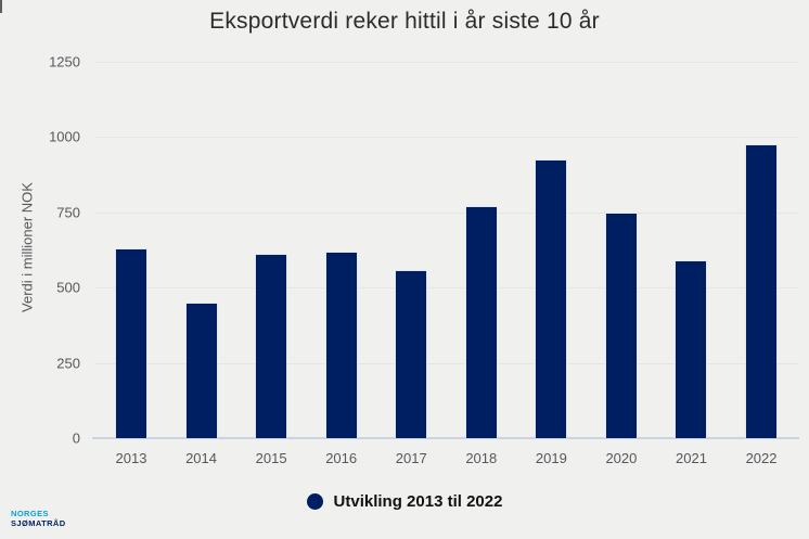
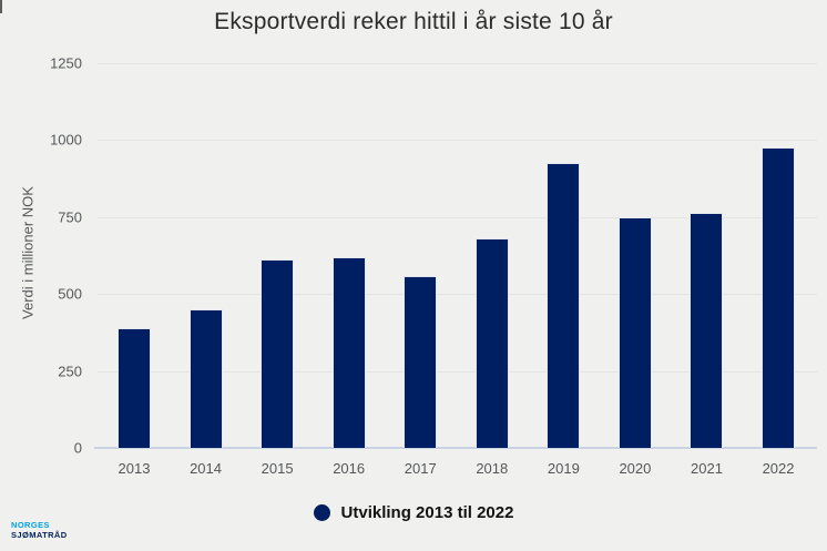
2013: 630 -> 390
2018: 770 -> 680
2021: 590 -> 760
